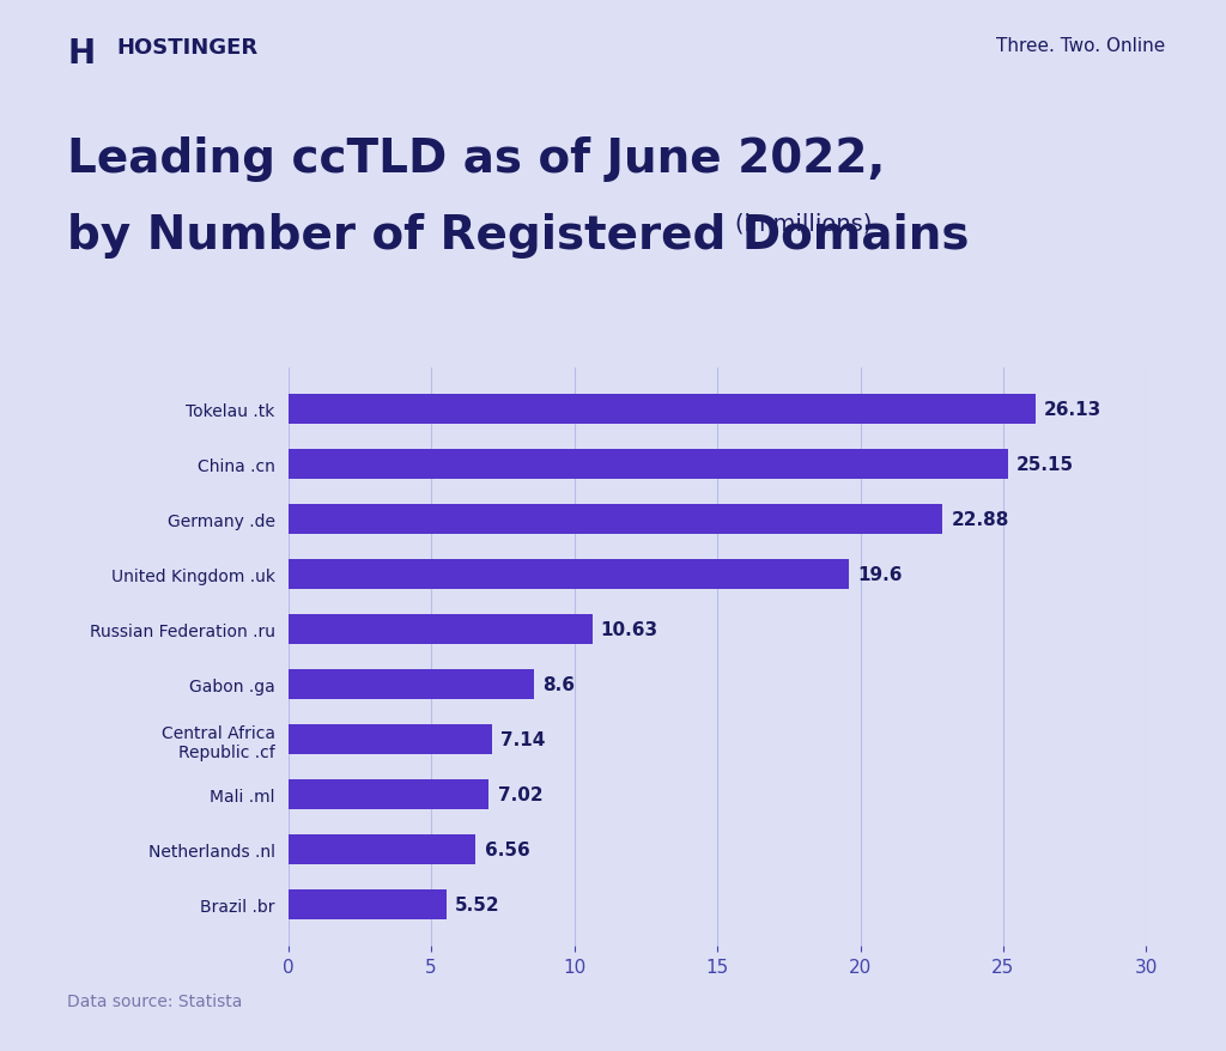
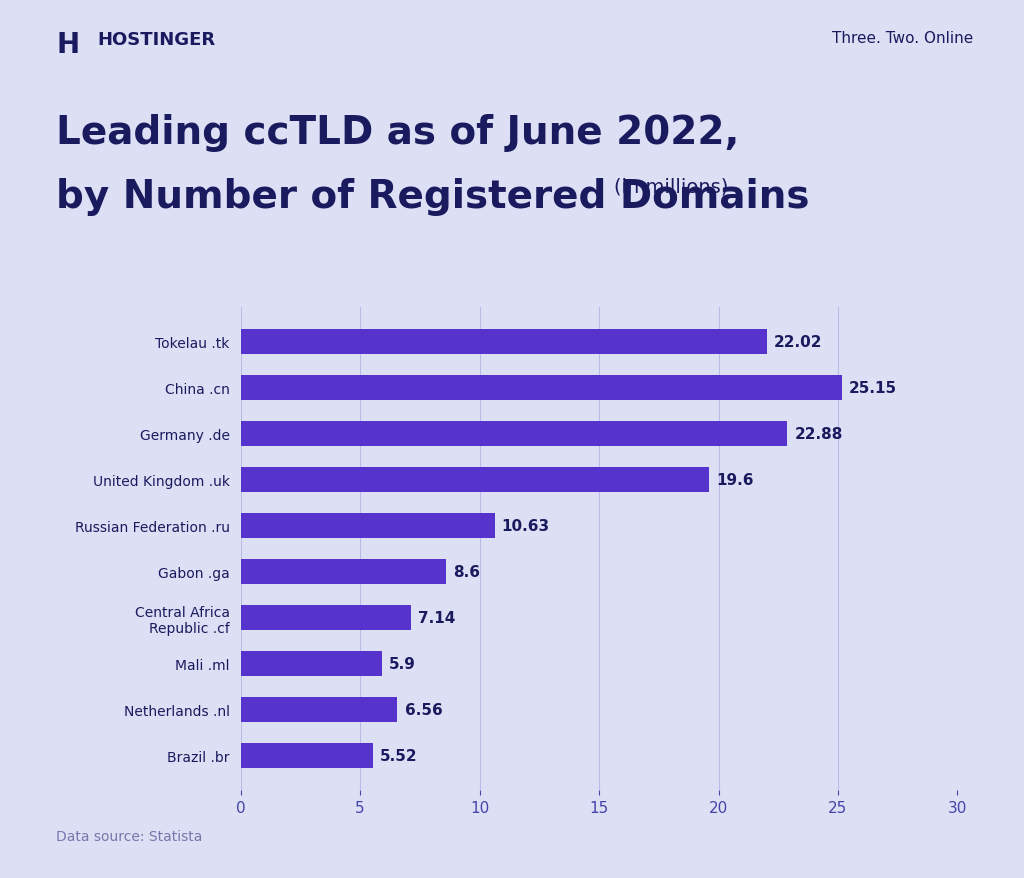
Tokelau .tk: 26.13 -> 22.02
Mali .ml: 7.02 -> 5.9
